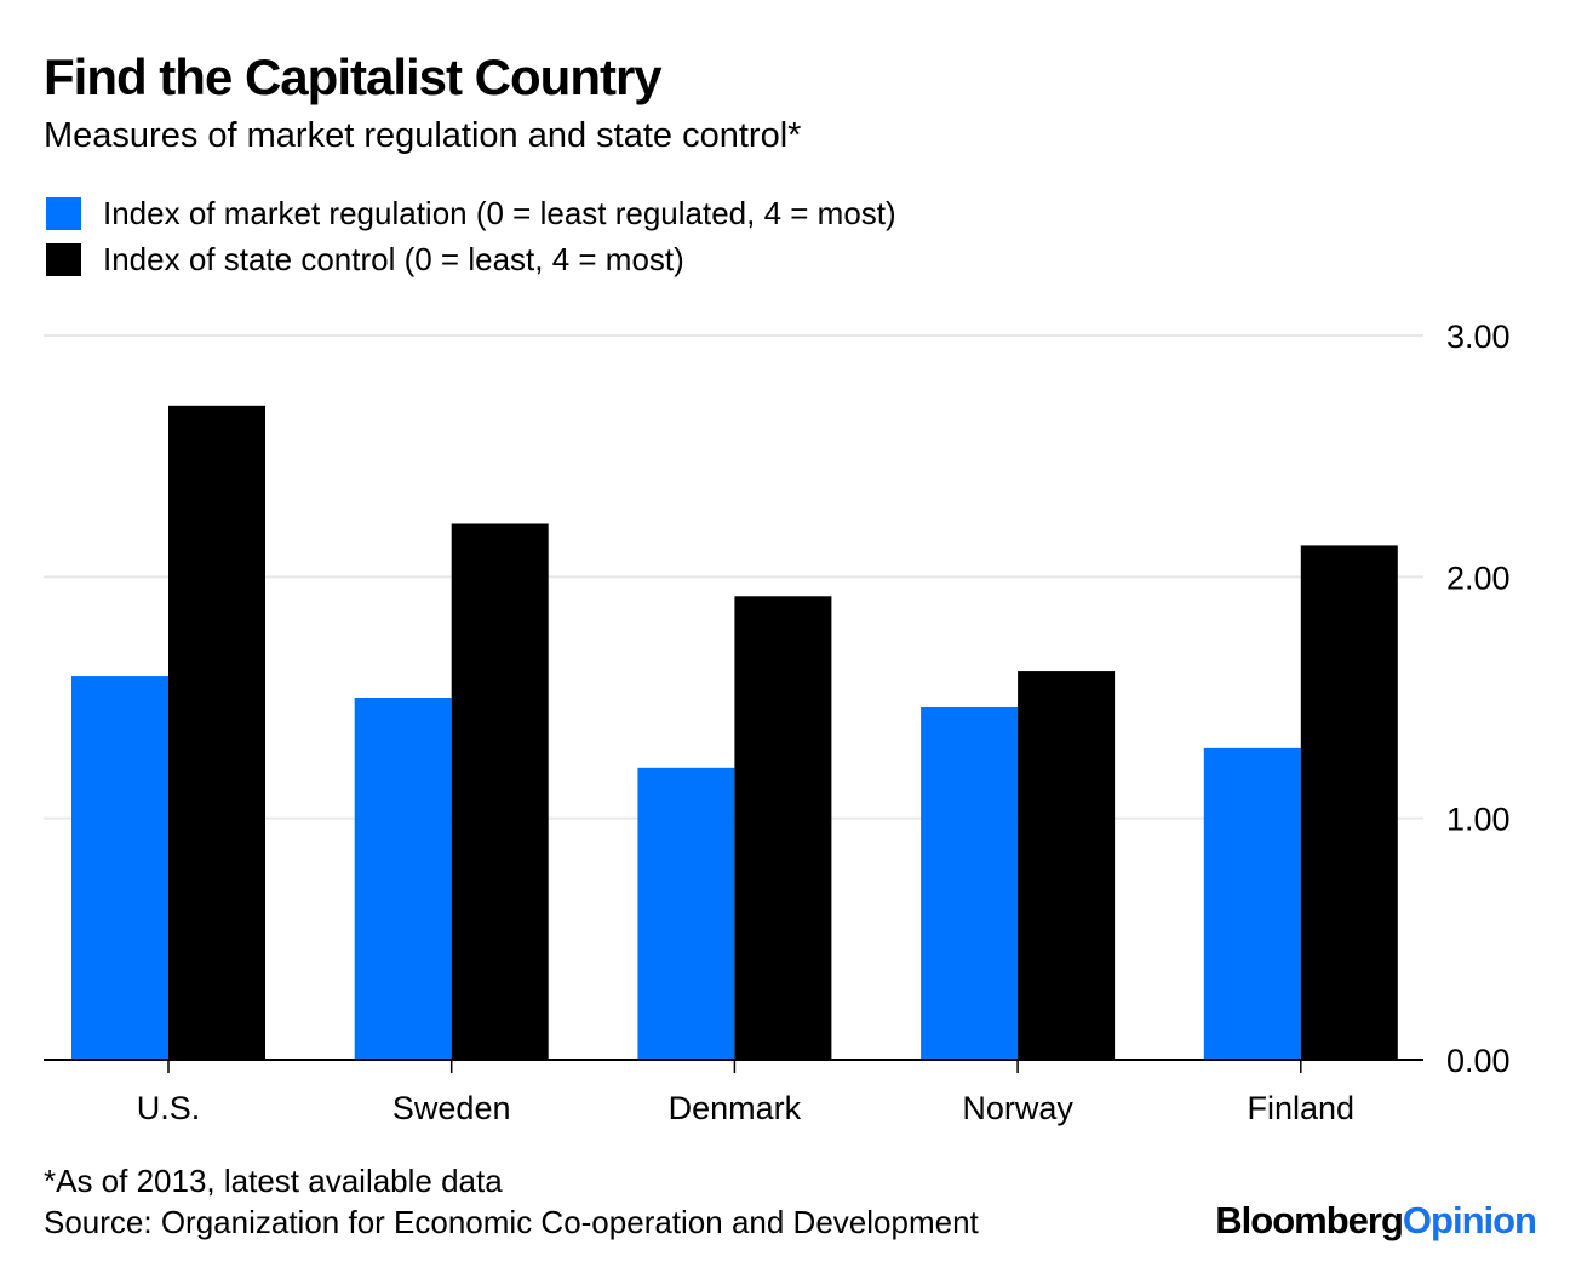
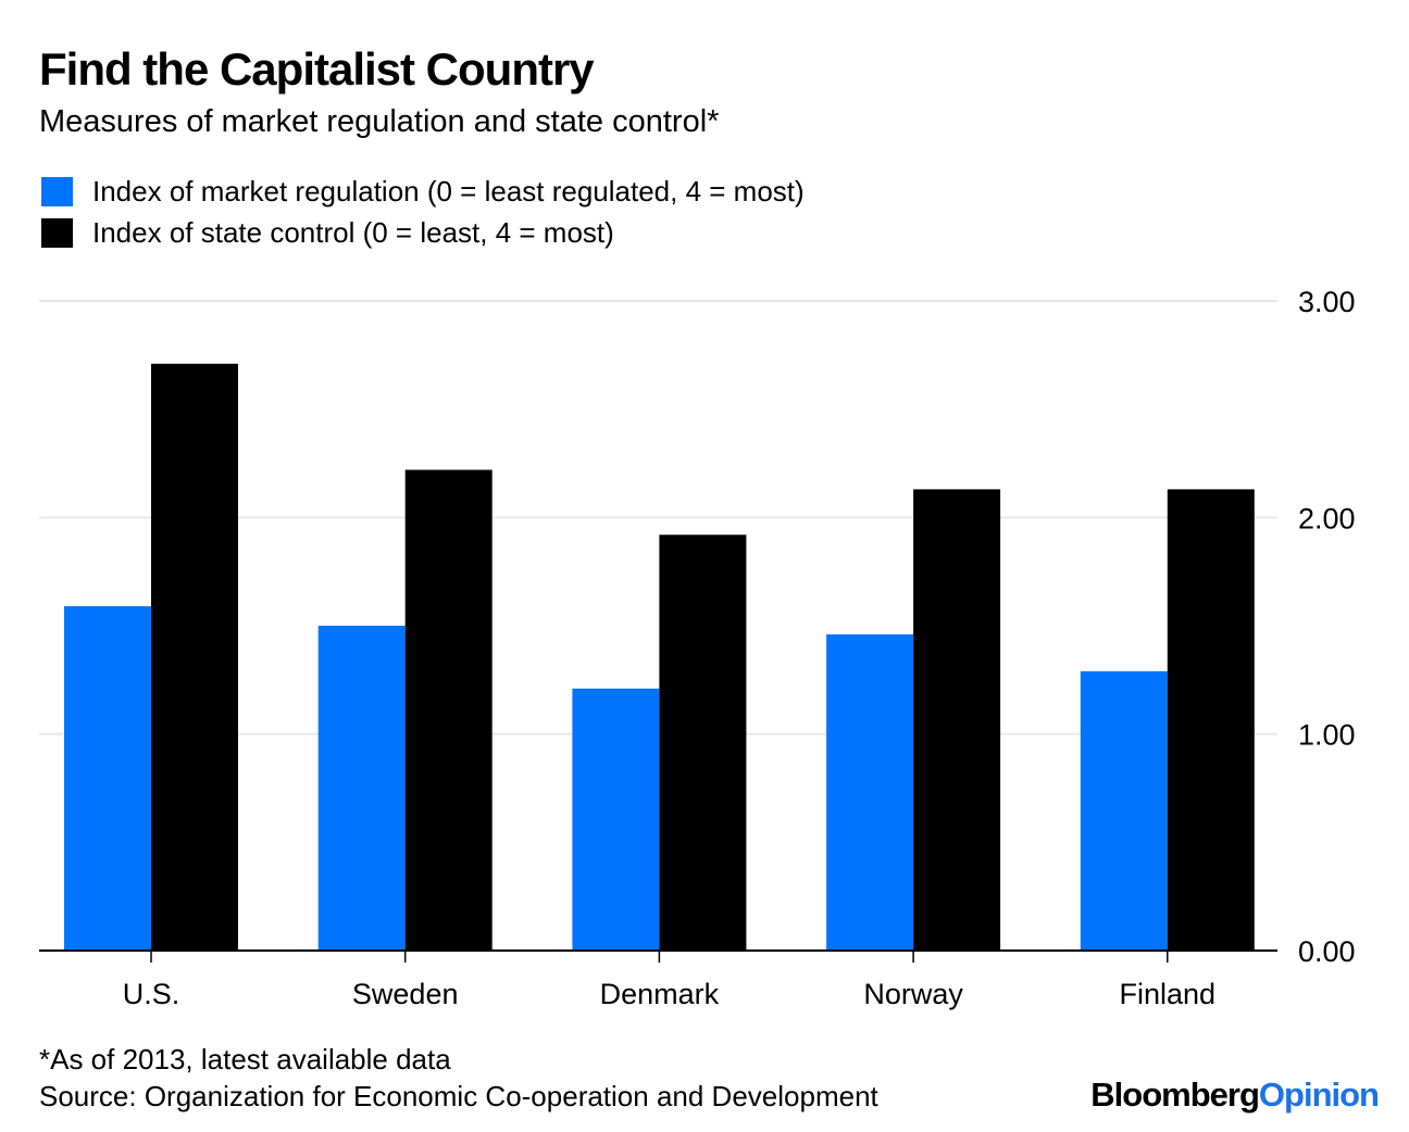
Index of state control (0 = least, 4 = most)/Norway: 1.61 -> 2.13
